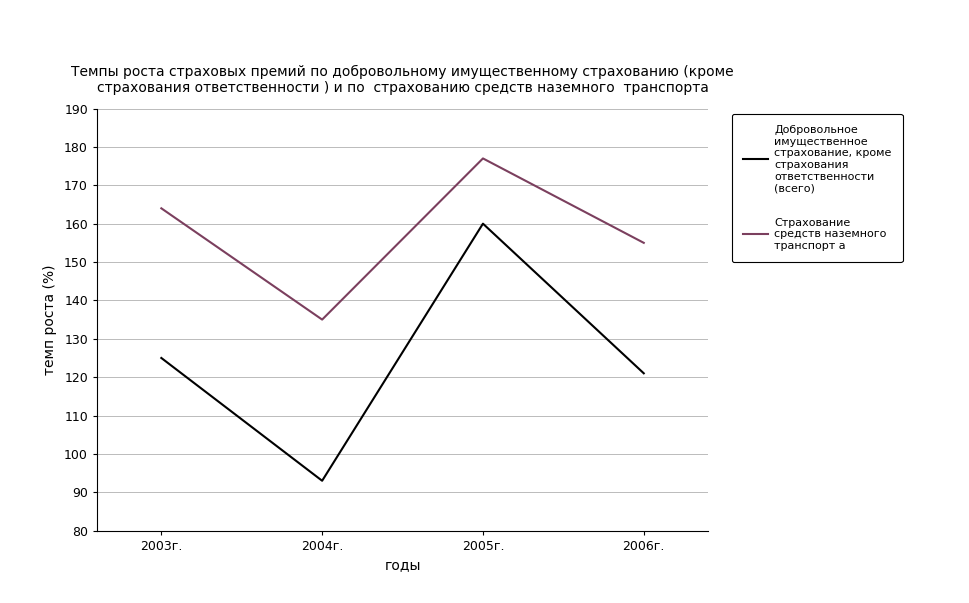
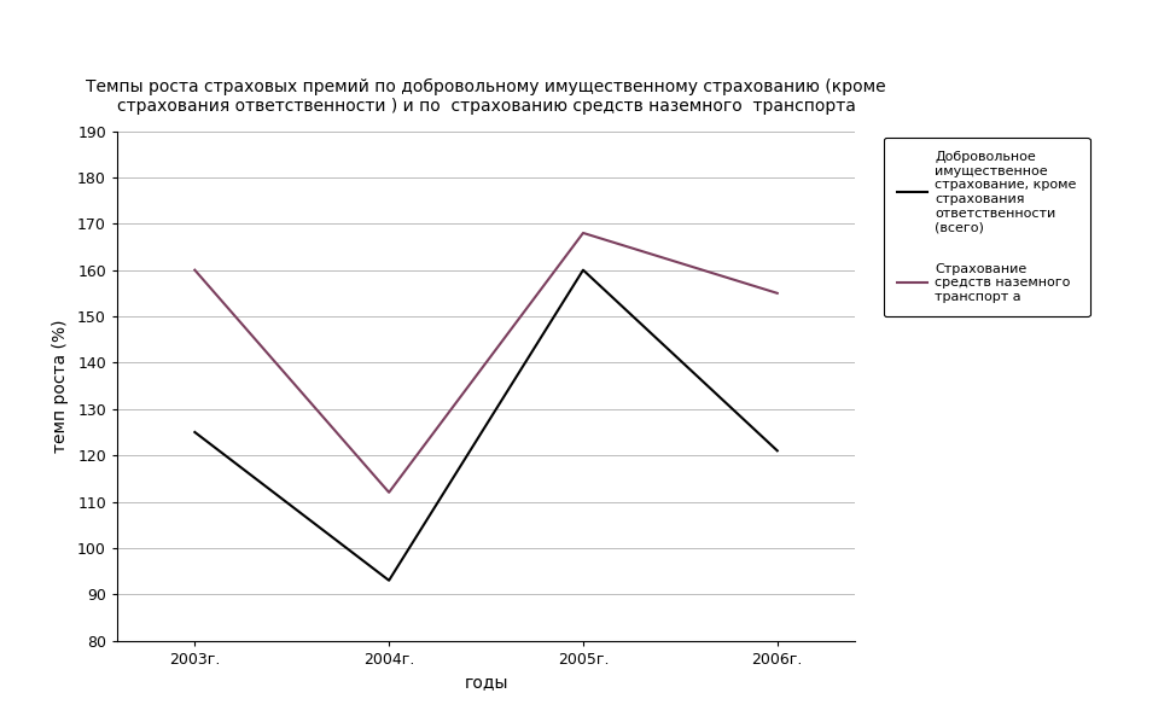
Страхование средств наземного транспорт а/2003г.: 164 -> 160
Страхование средств наземного транспорт а/2004г.: 135 -> 112
Страхование средств наземного транспорт а/2005г.: 177 -> 168
